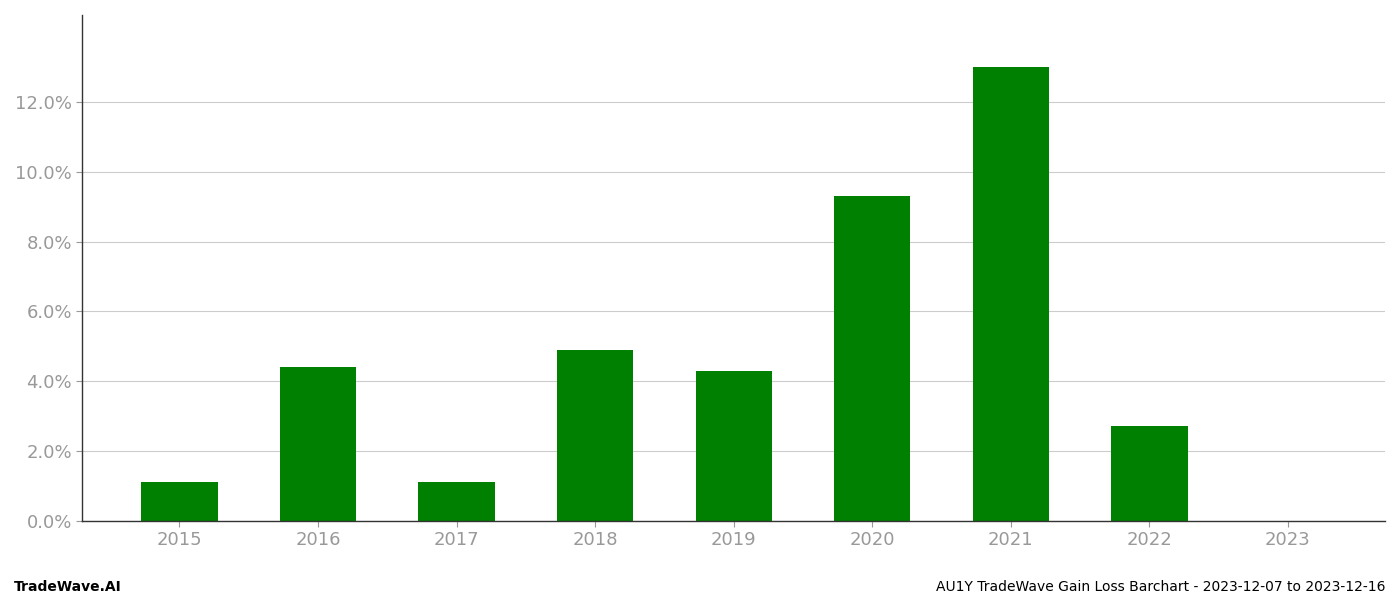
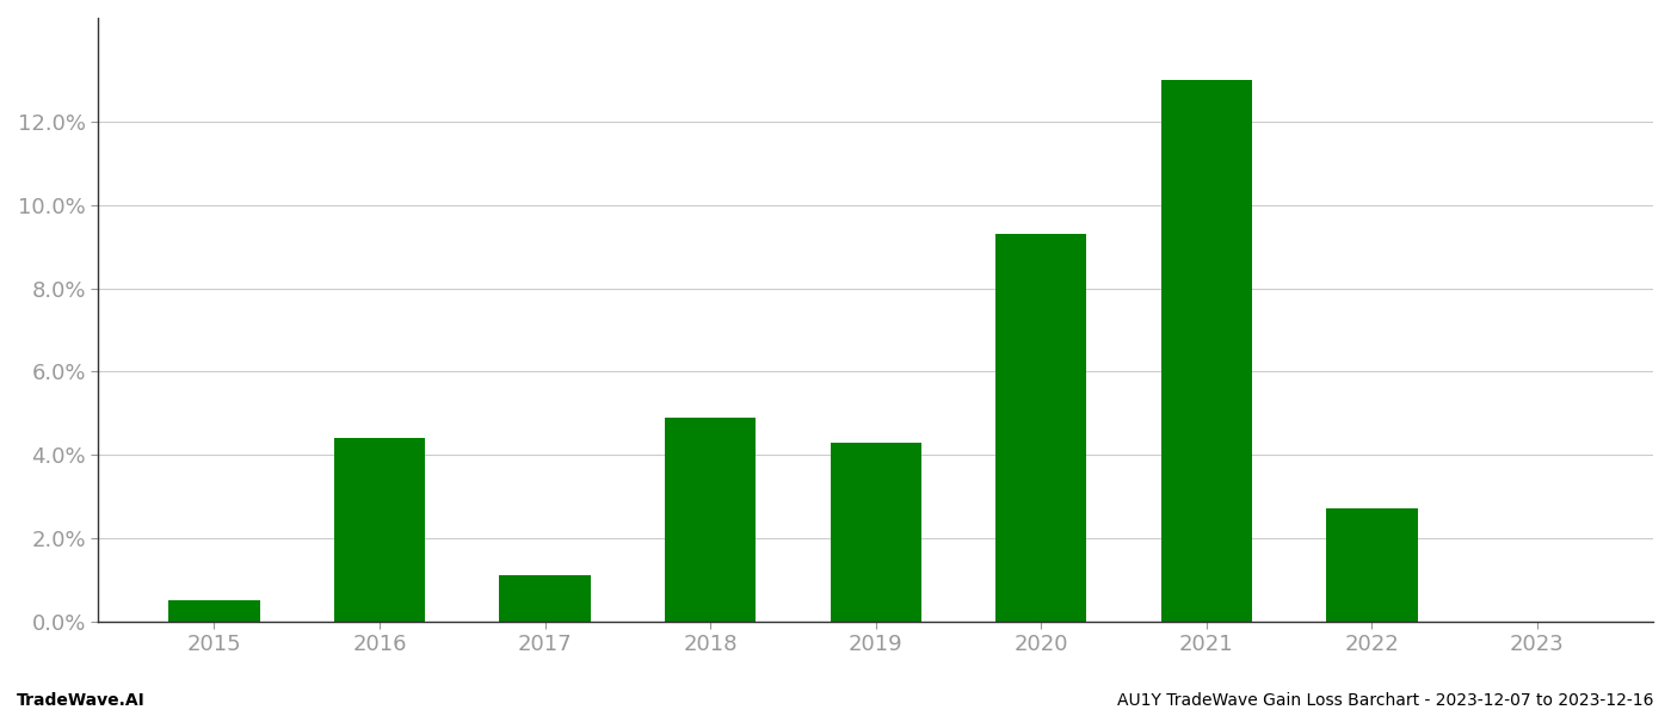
2015: 1.1% -> 0.5%
